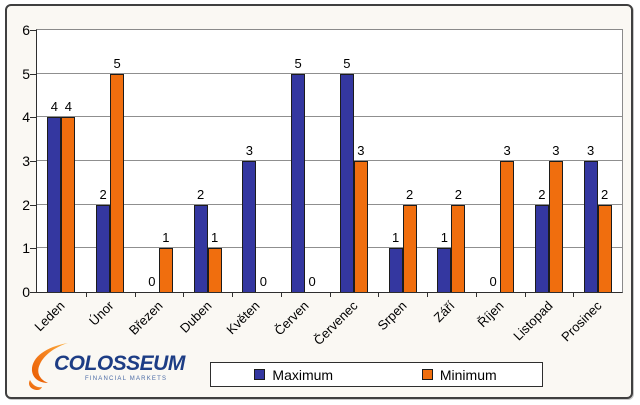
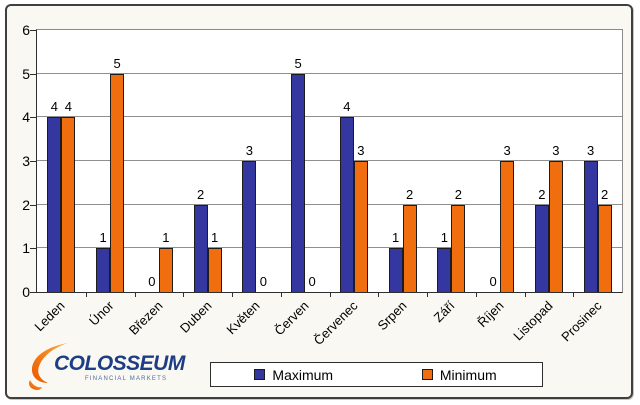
Maximum/Únor: 2 -> 1
Maximum/Červenec: 5 -> 4
